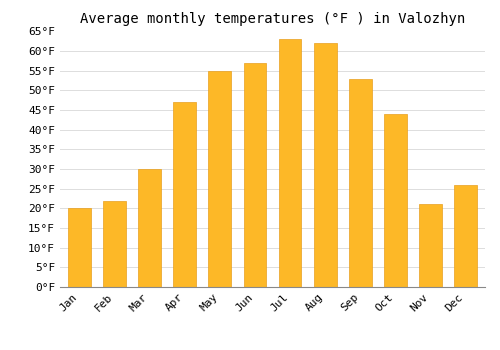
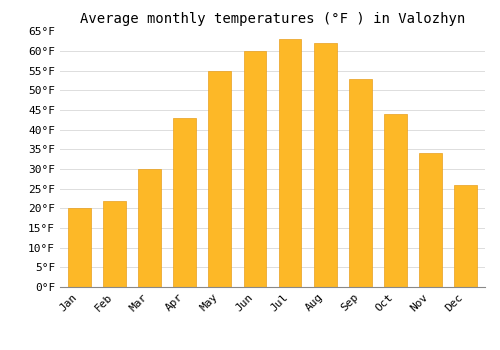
Apr: 47°F -> 43°F
Jun: 57°F -> 60°F
Nov: 21°F -> 34°F
